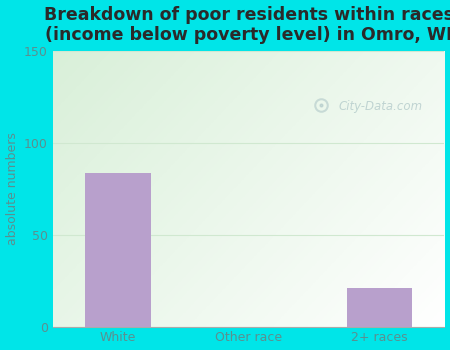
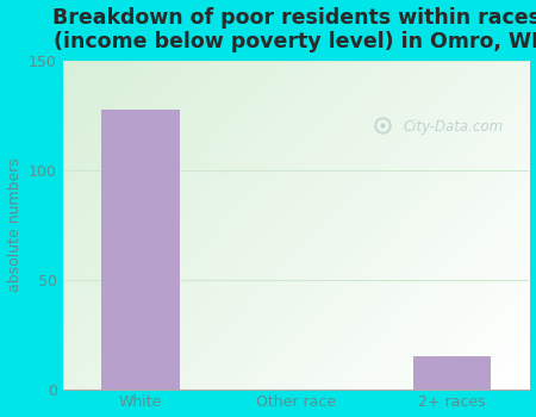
White: 84 -> 128
2+ races: 21 -> 15
